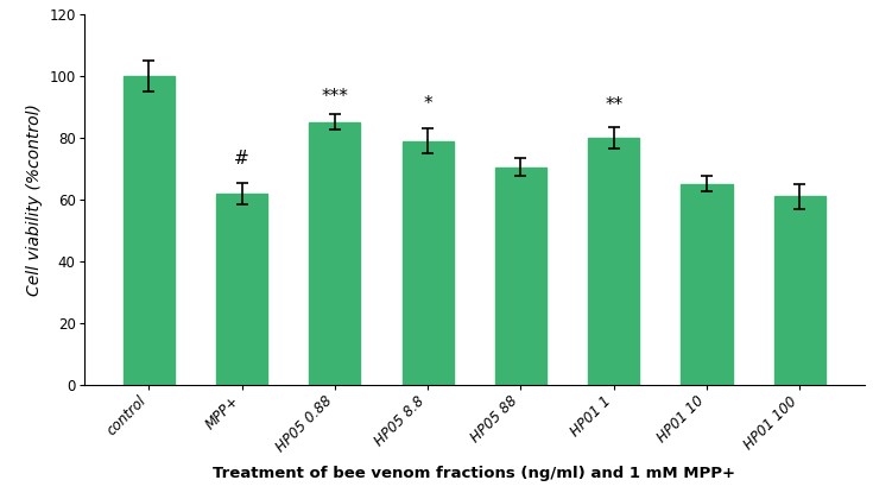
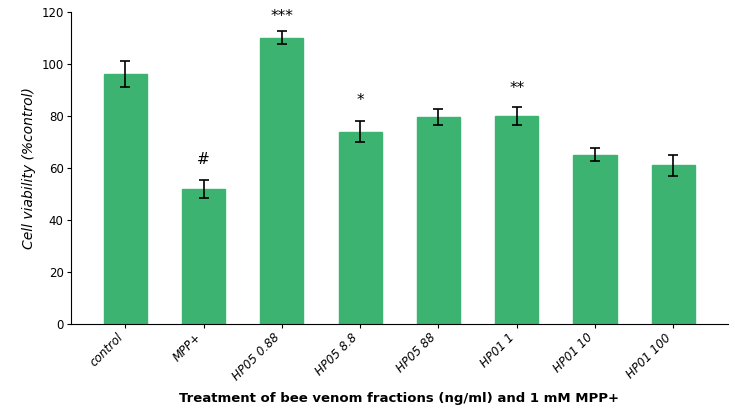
control: 100.0 -> 96.0
MPP+: 62.0 -> 52.0
HP05 0.88: 85.0 -> 110.0
HP05 8.8: 79.0 -> 74.0
HP05 88: 70.5 -> 79.5
